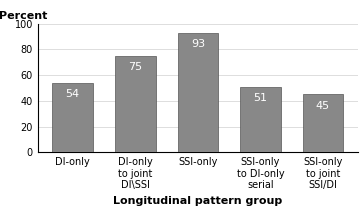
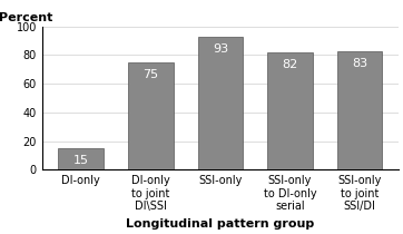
DI-only: 54 -> 15
SSI-only to DI-only serial: 51 -> 82
SSI-only to joint SSI/DI: 45 -> 83
